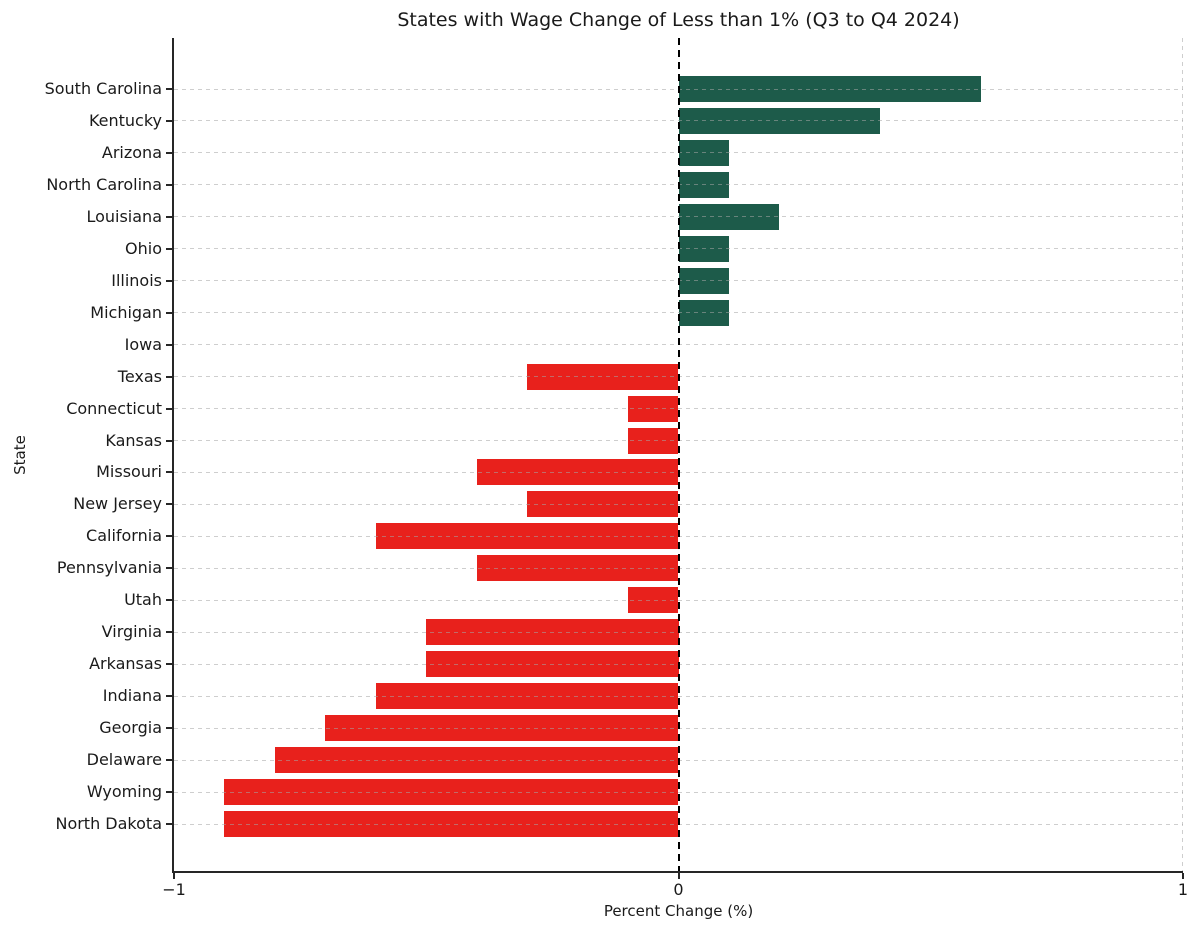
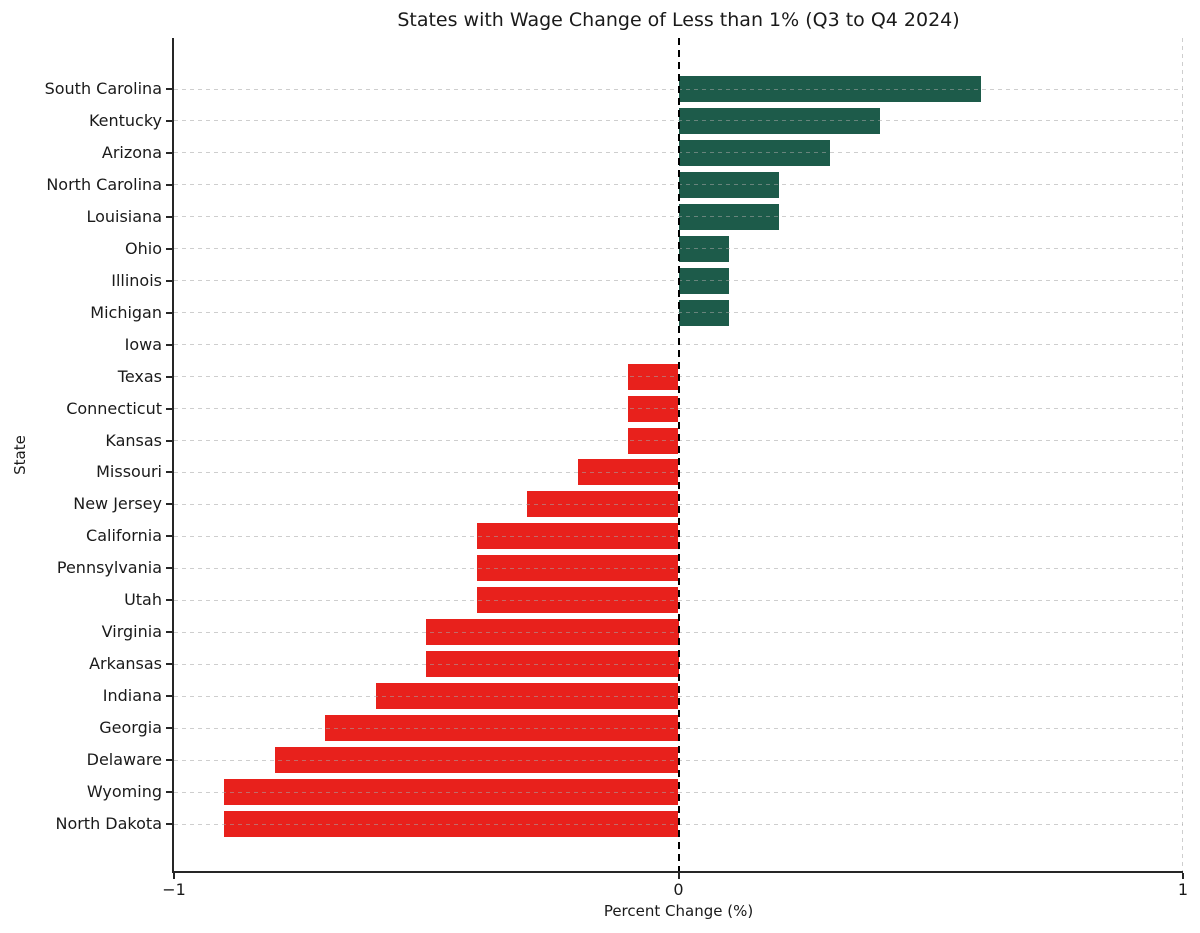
Arizona: 0.1 -> 0.3
North Carolina: 0.1 -> 0.2
Texas: -0.3 -> -0.1
Missouri: -0.4 -> -0.2
California: -0.6 -> -0.4
Utah: -0.1 -> -0.4
